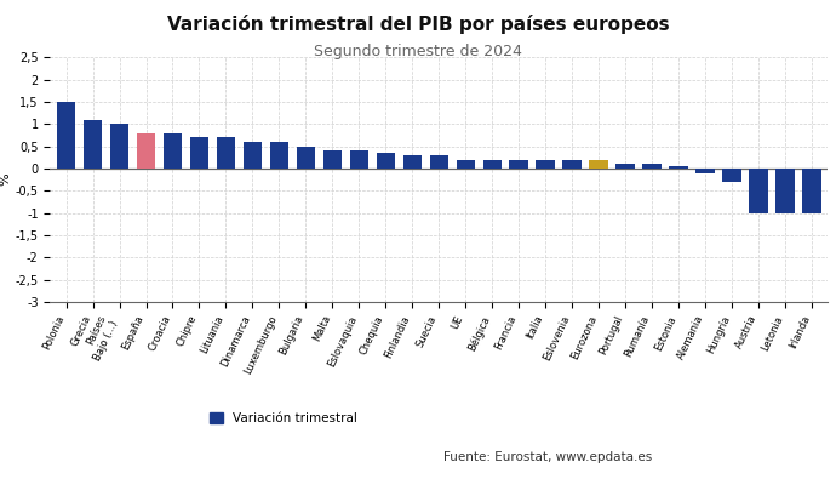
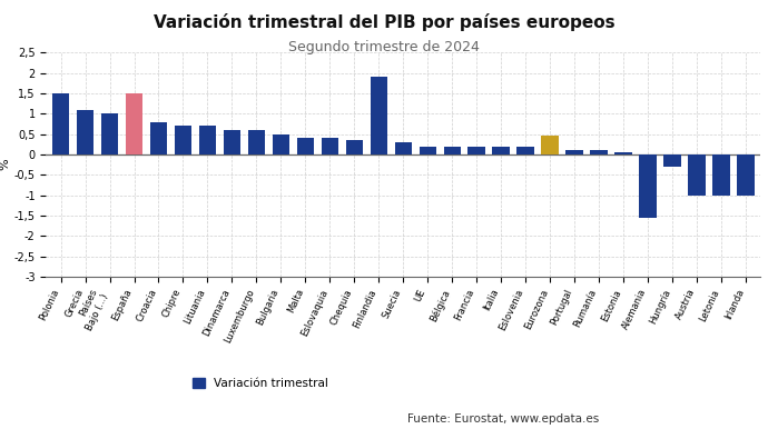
España: 0,80 -> 1,50
Finlandia: 0,30 -> 1,90
Eurozona: 0,20 -> 0,45
Alemania: -0,10 -> -1,55
